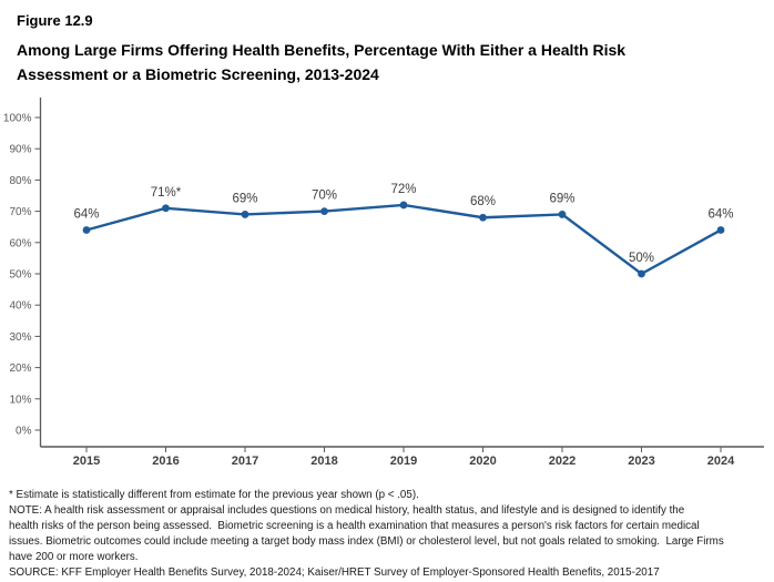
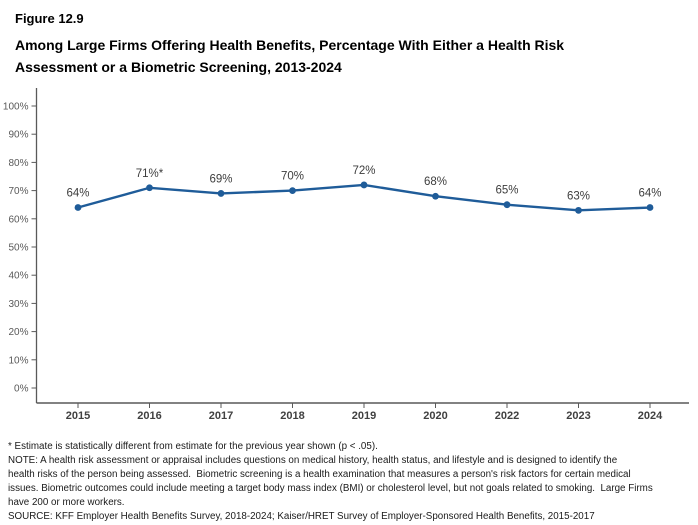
2022: 69% -> 65%
2023: 50% -> 63%
